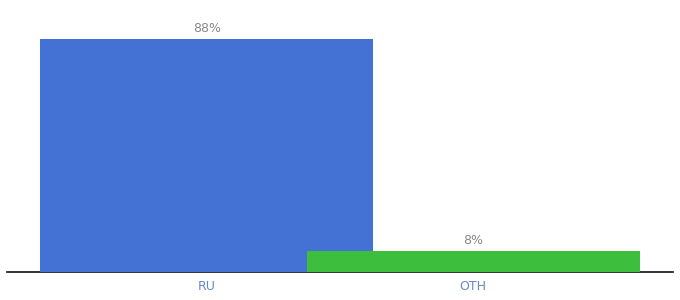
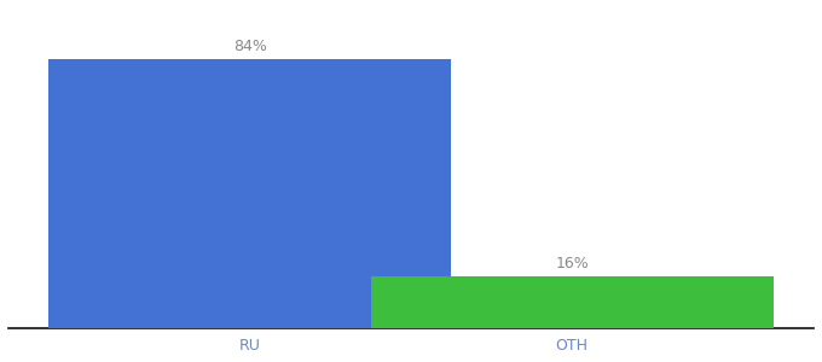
RU: 88% -> 84%
OTH: 8% -> 16%
